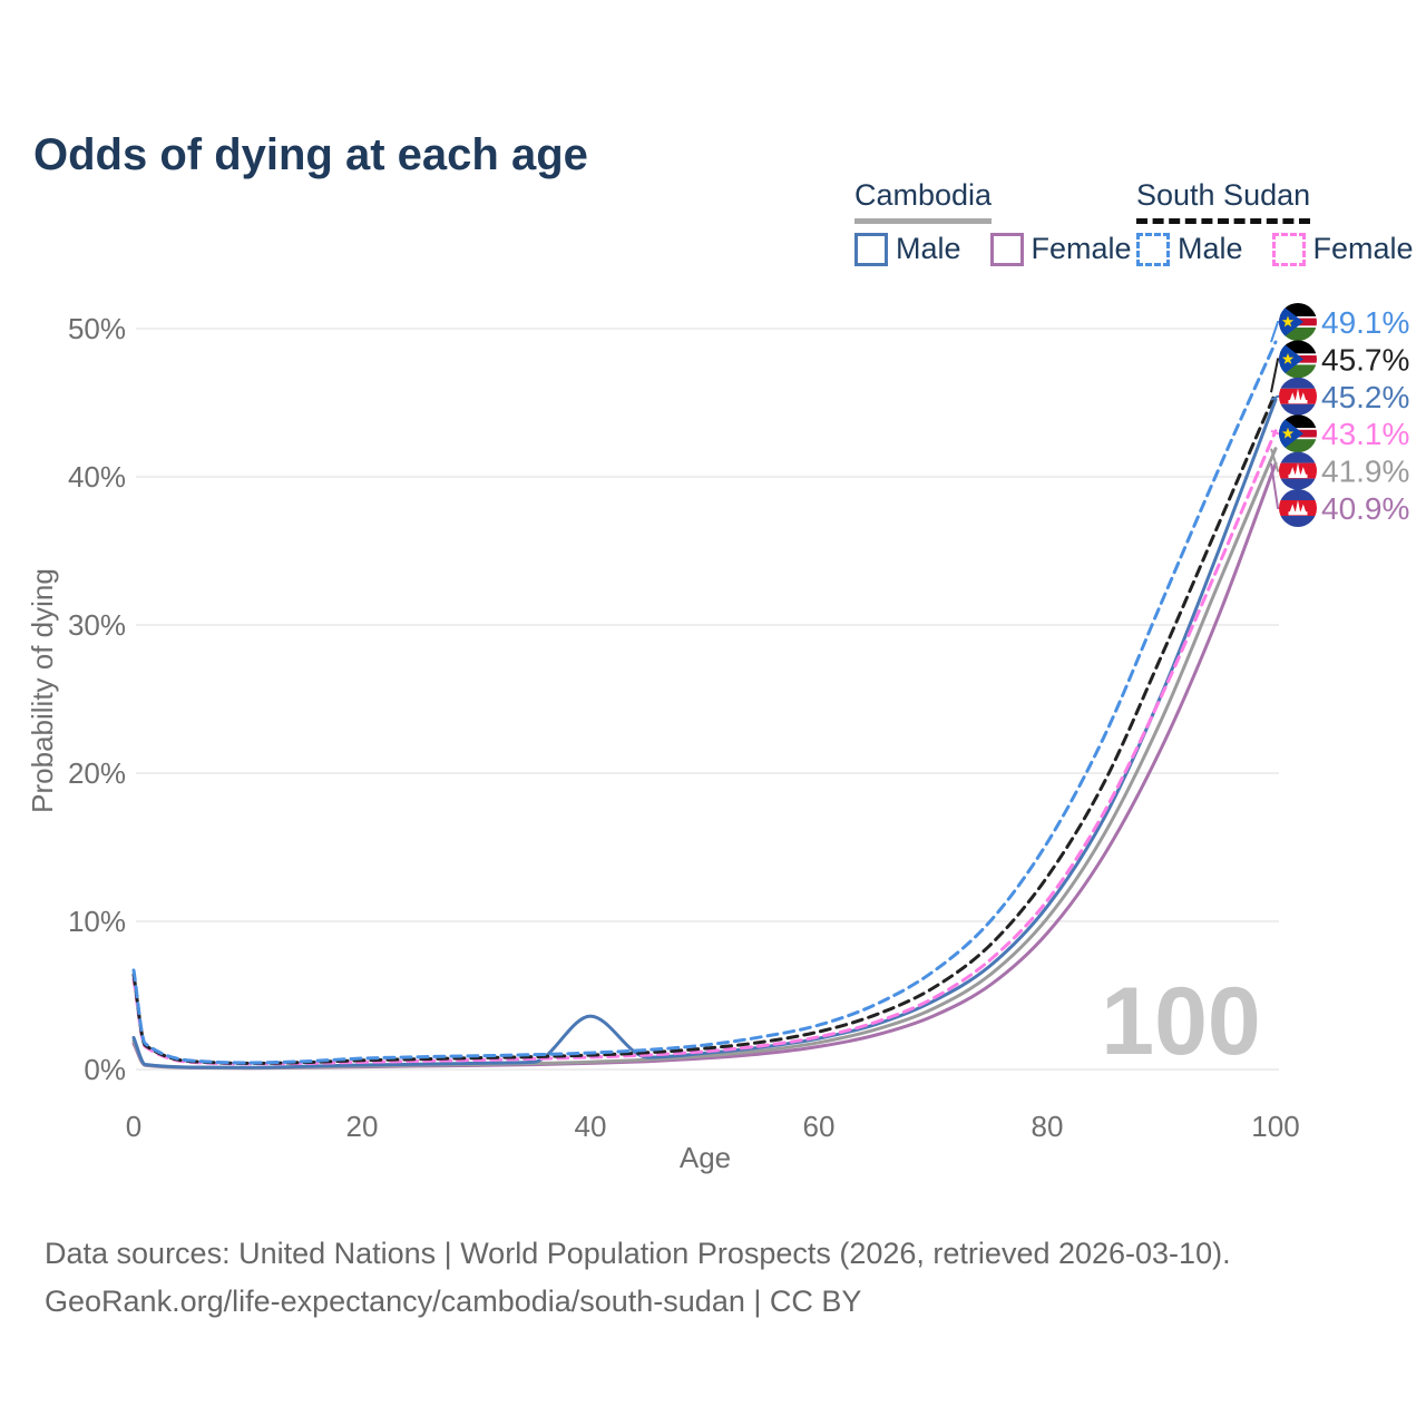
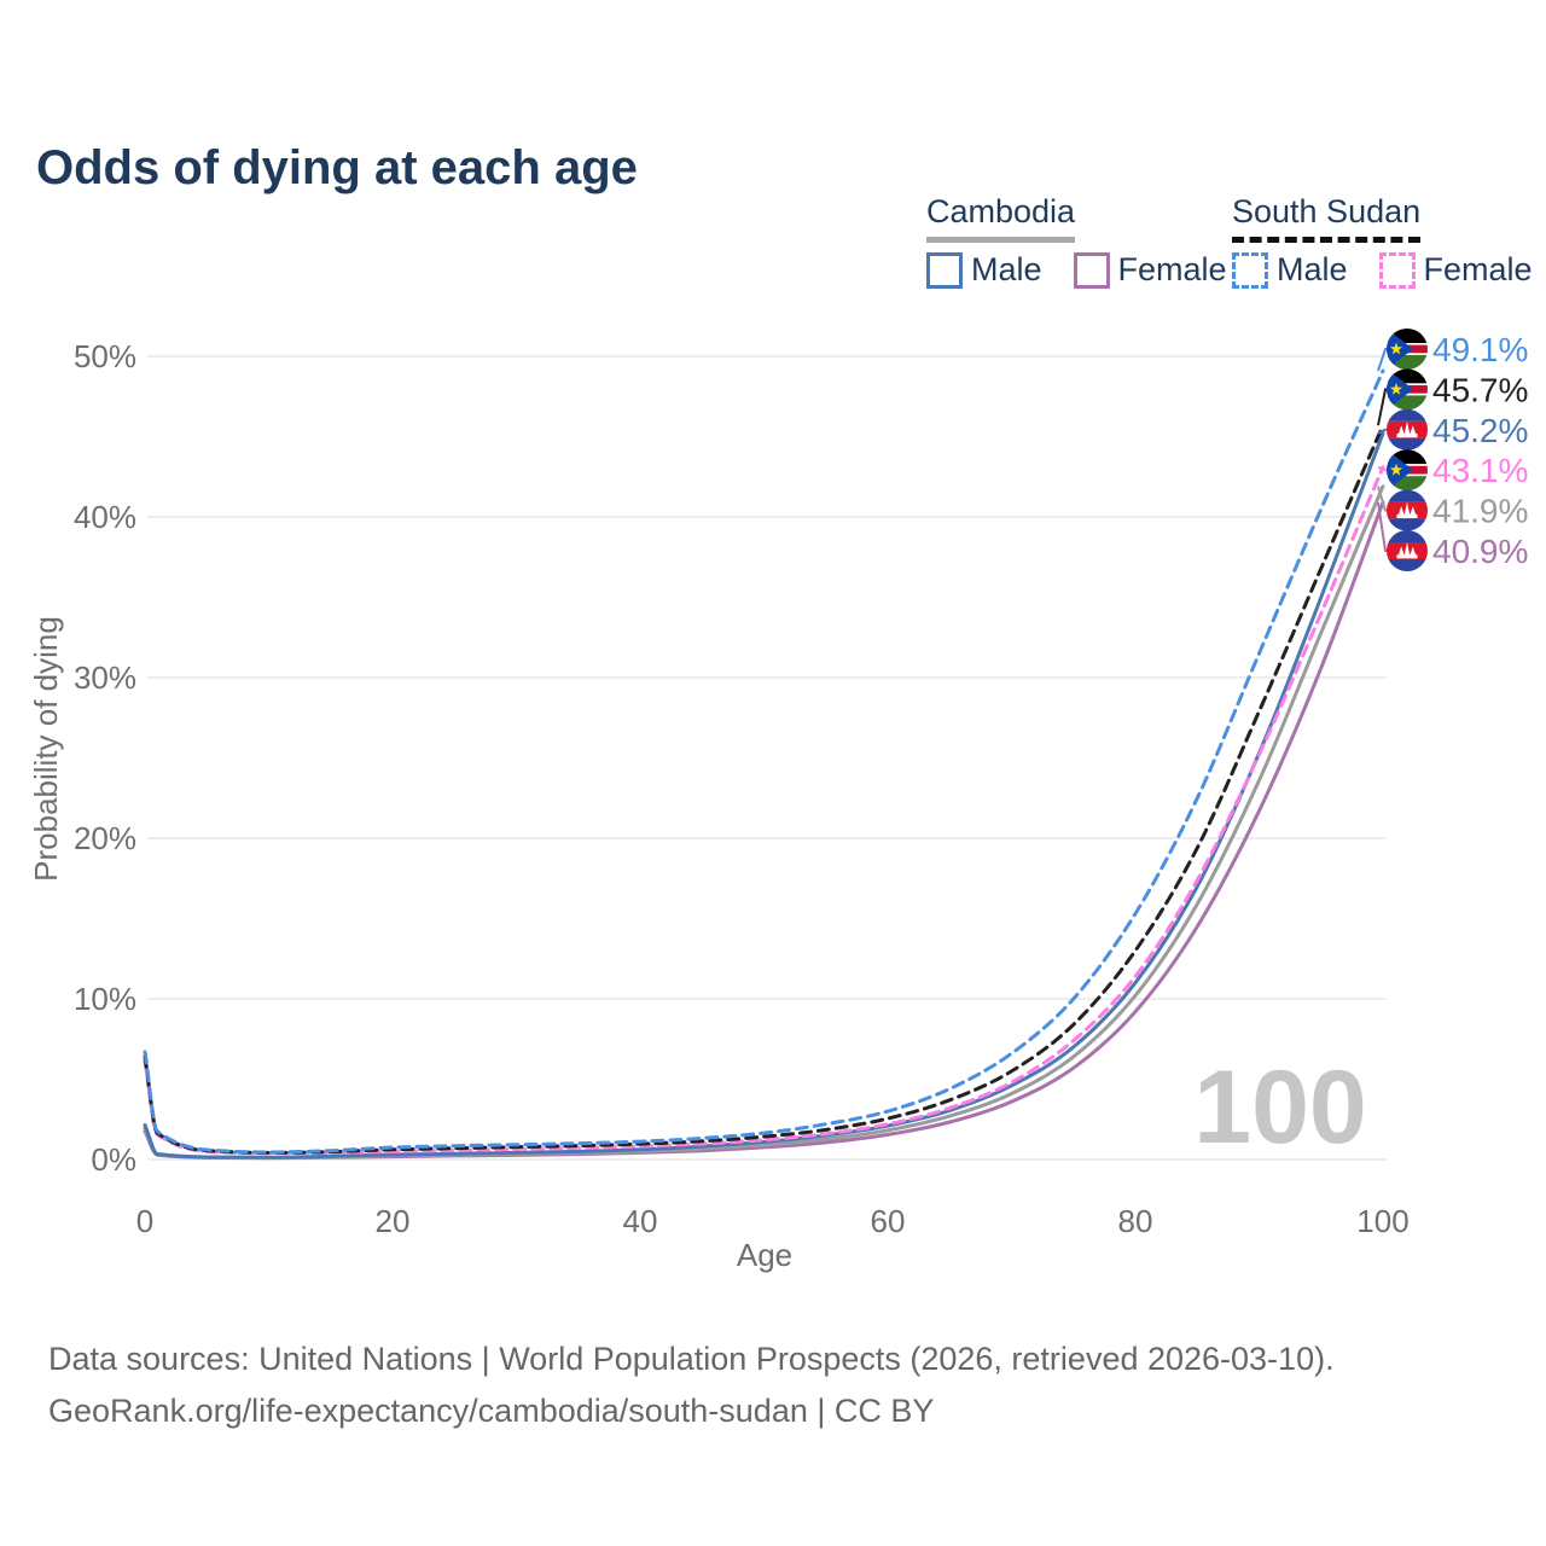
Cambodia Male/40: 3.6% -> 0.6%
